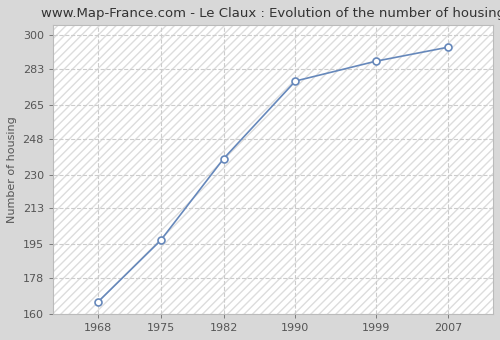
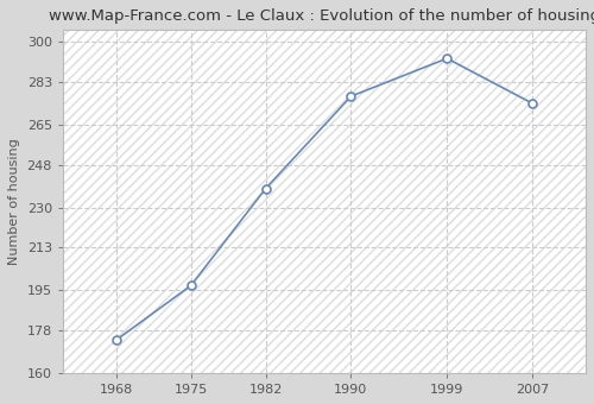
1968: 166 -> 174
1999: 287 -> 293
2007: 294 -> 274
